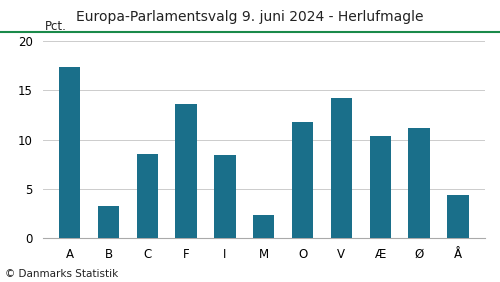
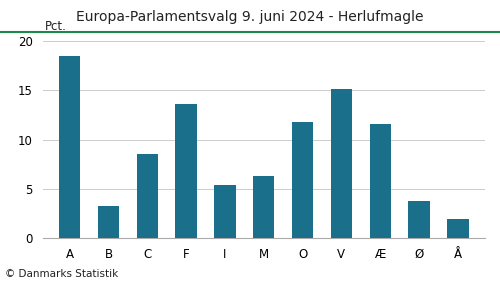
A: 17.4 -> 18.5
I: 8.4 -> 5.4
M: 2.4 -> 6.3
V: 14.2 -> 15.1
Æ: 10.4 -> 11.6
Ø: 11.2 -> 3.8
Å: 4.4 -> 2.0
